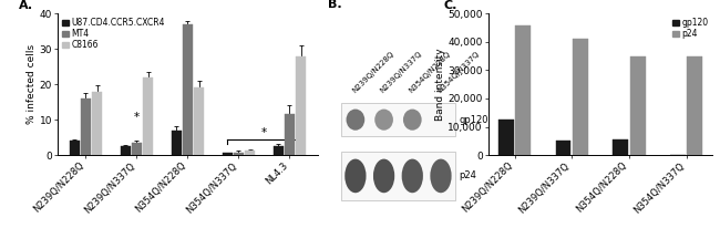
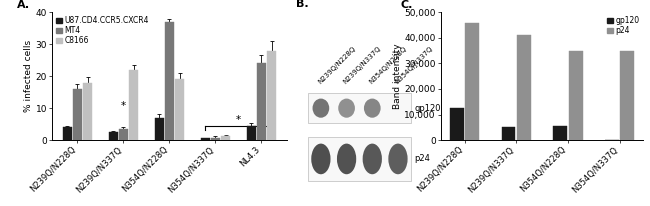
U87.CD4.CCR5.CXCR4/NL4.3: 2.5 -> 4.5
MT4/NL4.3: 11.5 -> 24.0
